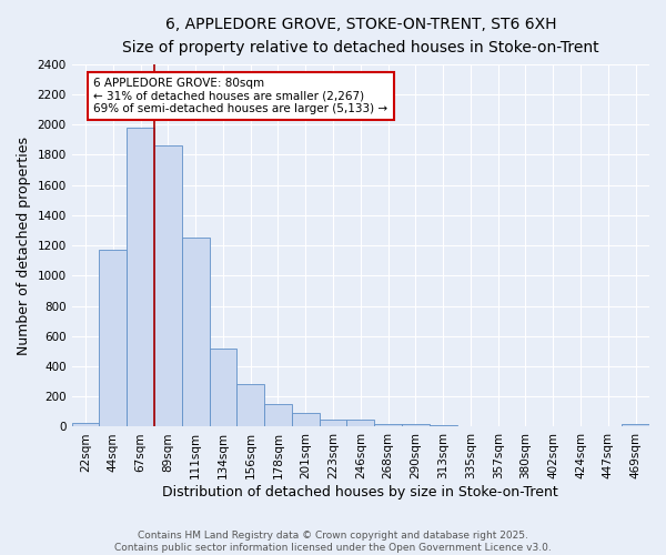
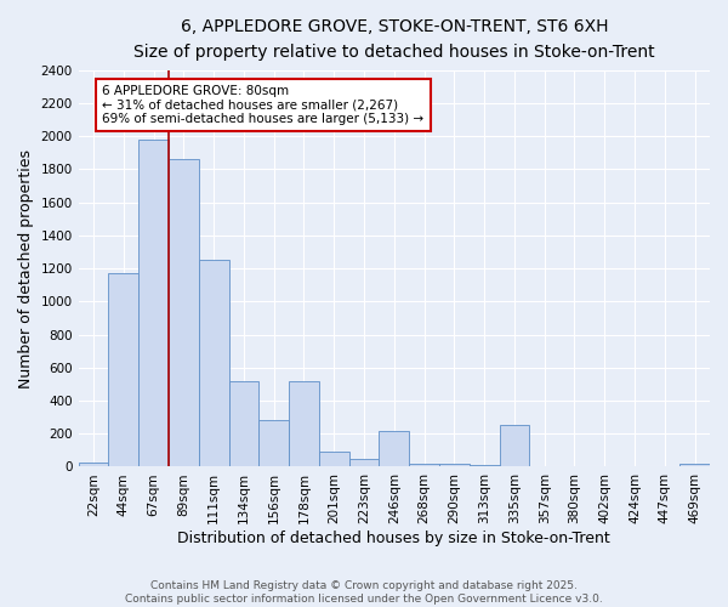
178sqm: 150 -> 520
246sqm: 40 -> 220
335sqm: 0 -> 250
